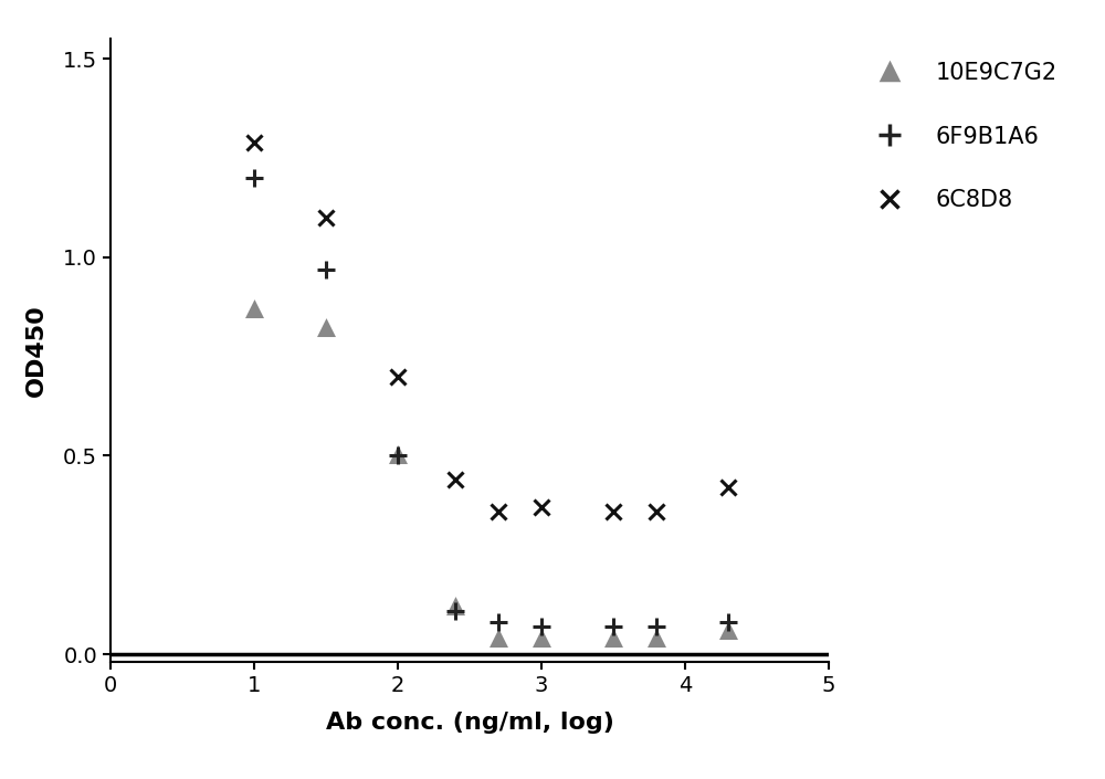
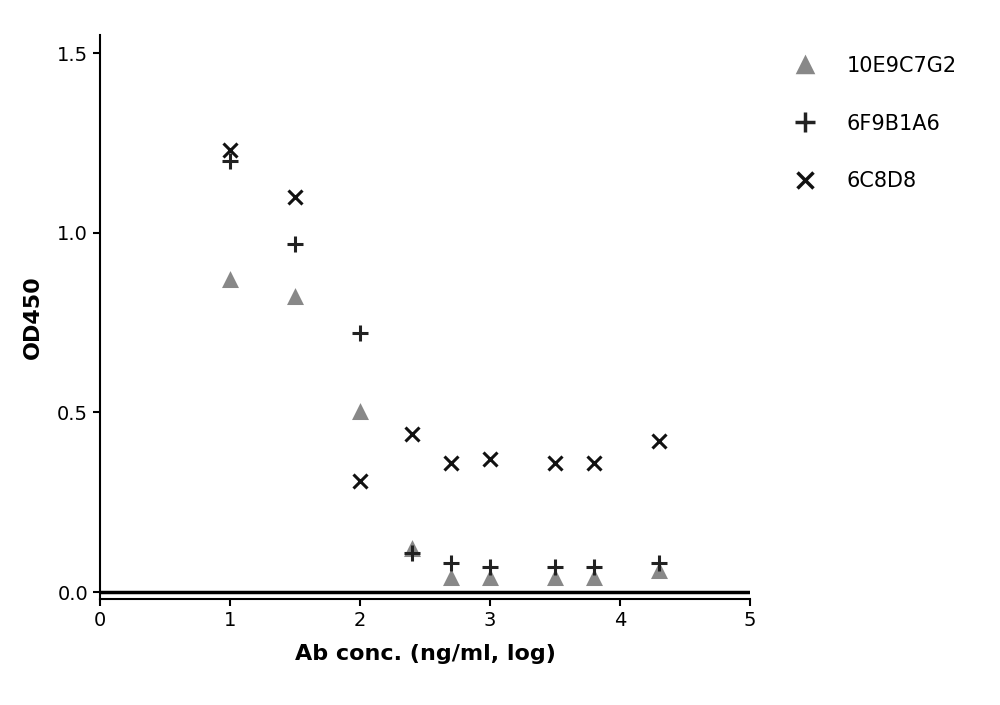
6C8D8/1: 1.29 -> 1.23
6F9B1A6/2: 0.50 -> 0.72
6C8D8/2: 0.70 -> 0.31
